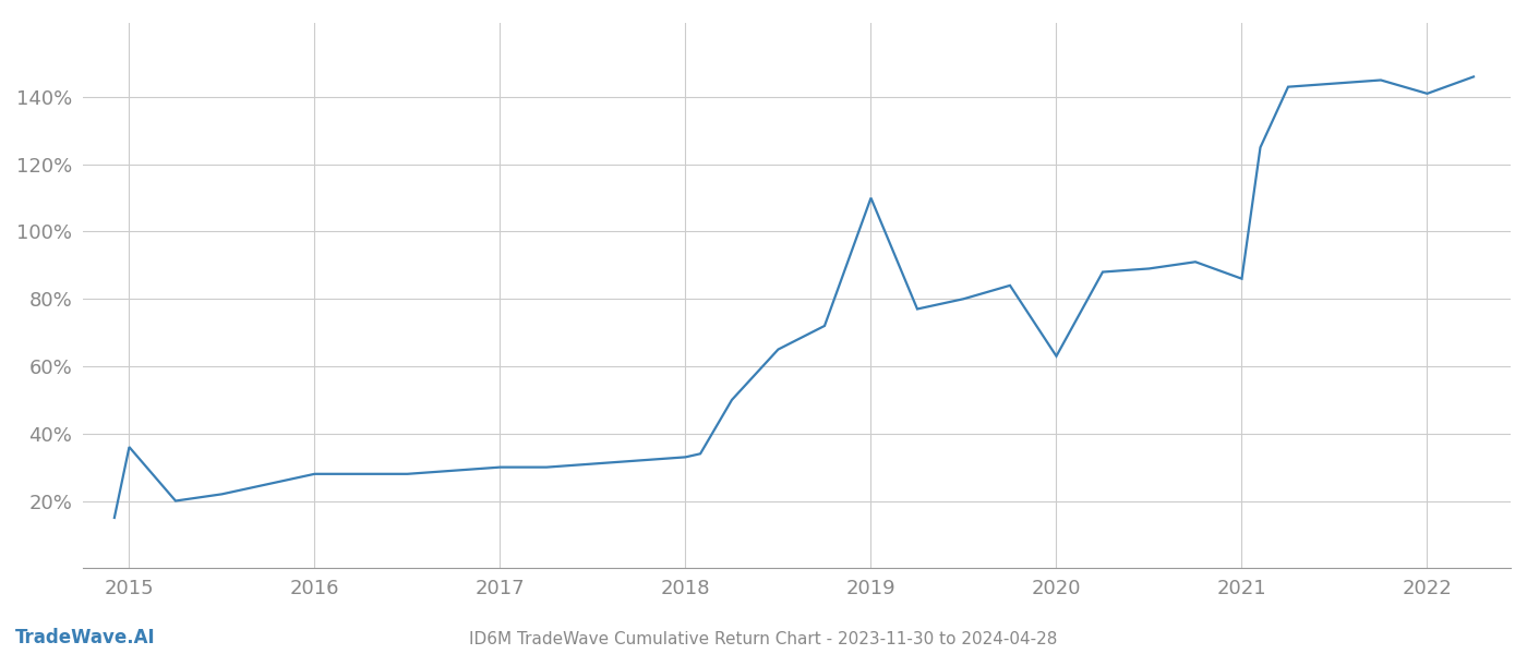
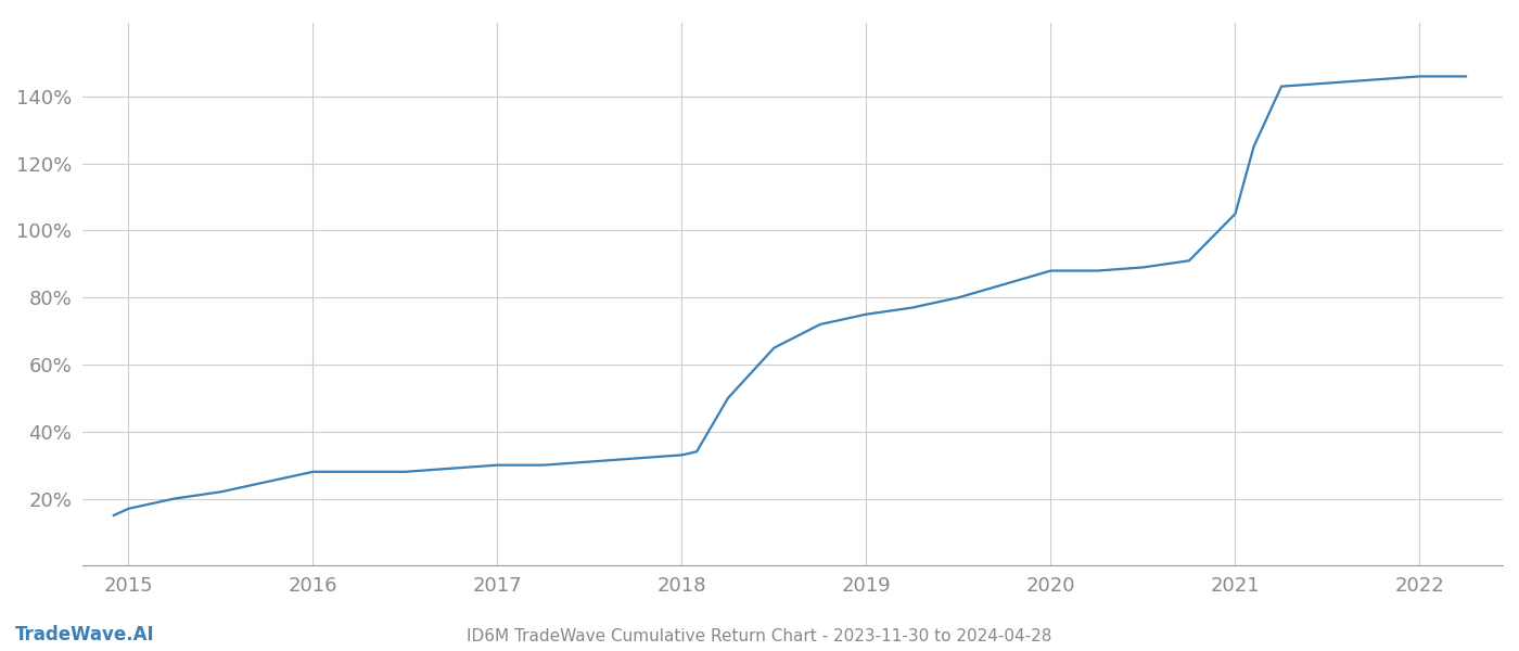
2015: 36% -> 17%
2019: 110% -> 75%
2020: 63% -> 88%
2021: 86% -> 105%
2022: 141% -> 146%
